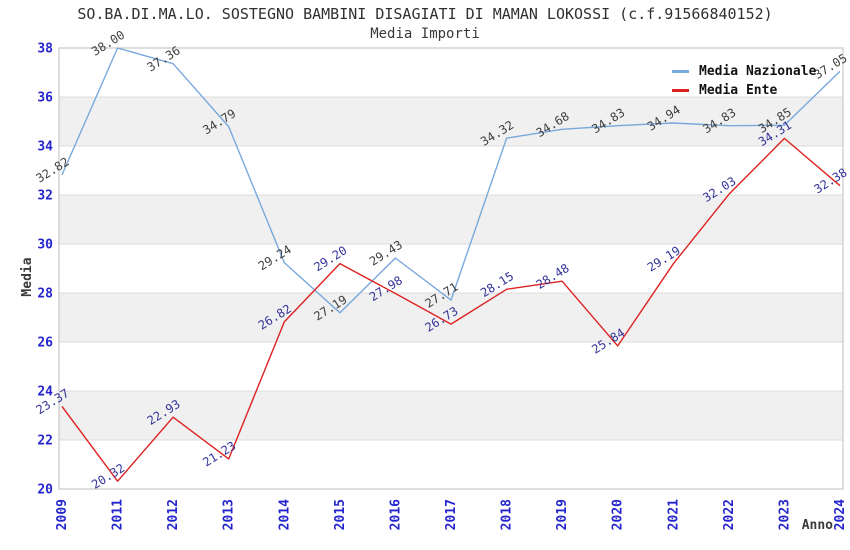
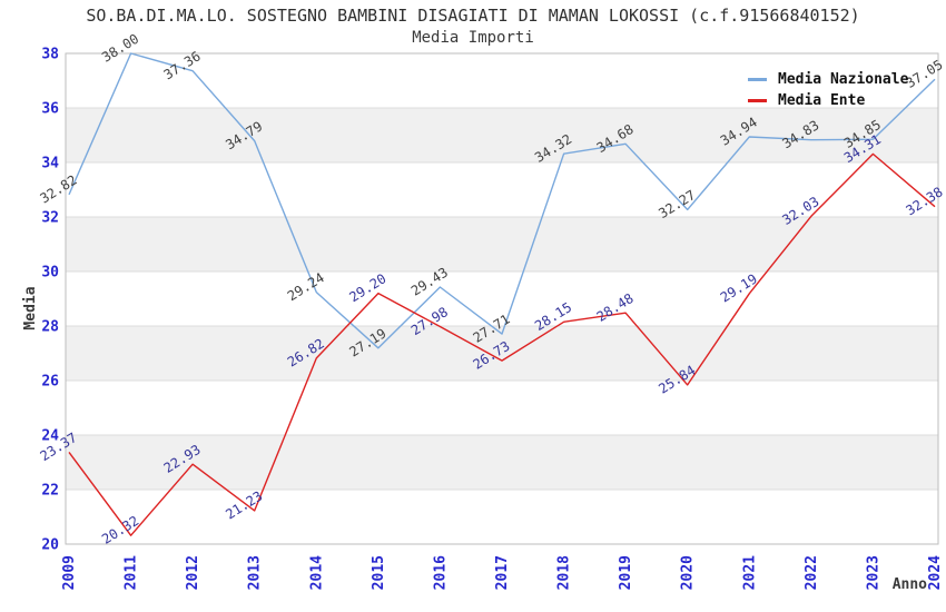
Media Nazionale/2020: 34.83 -> 32.27
